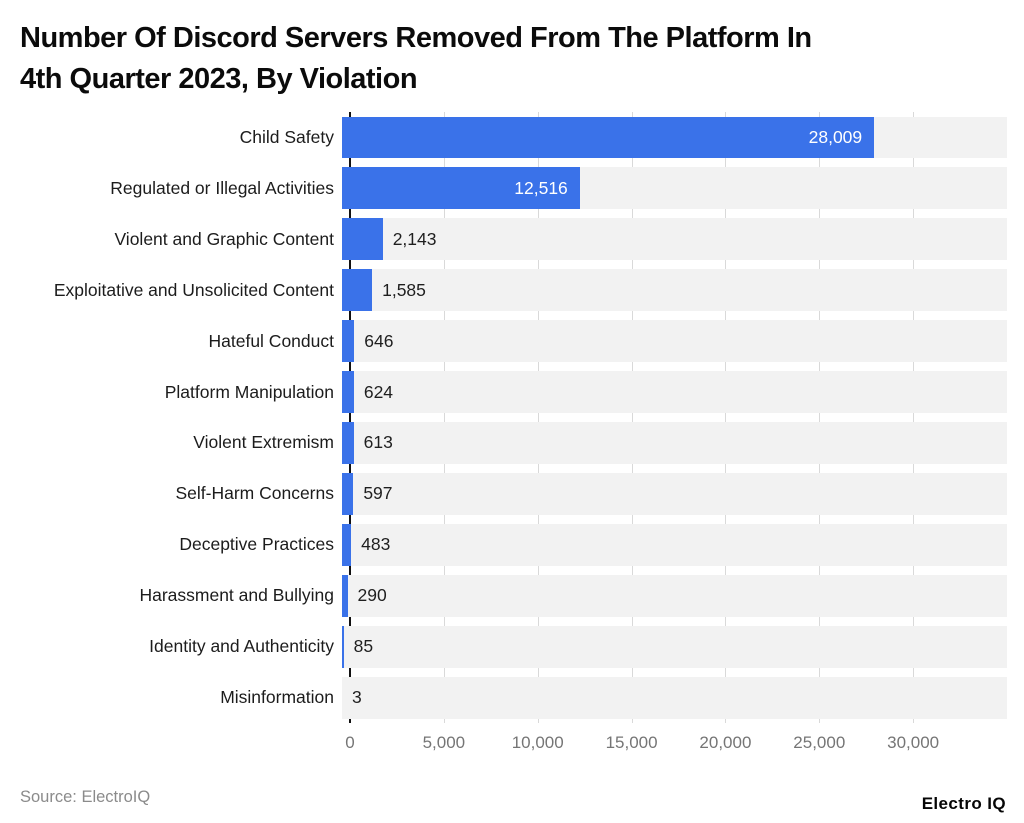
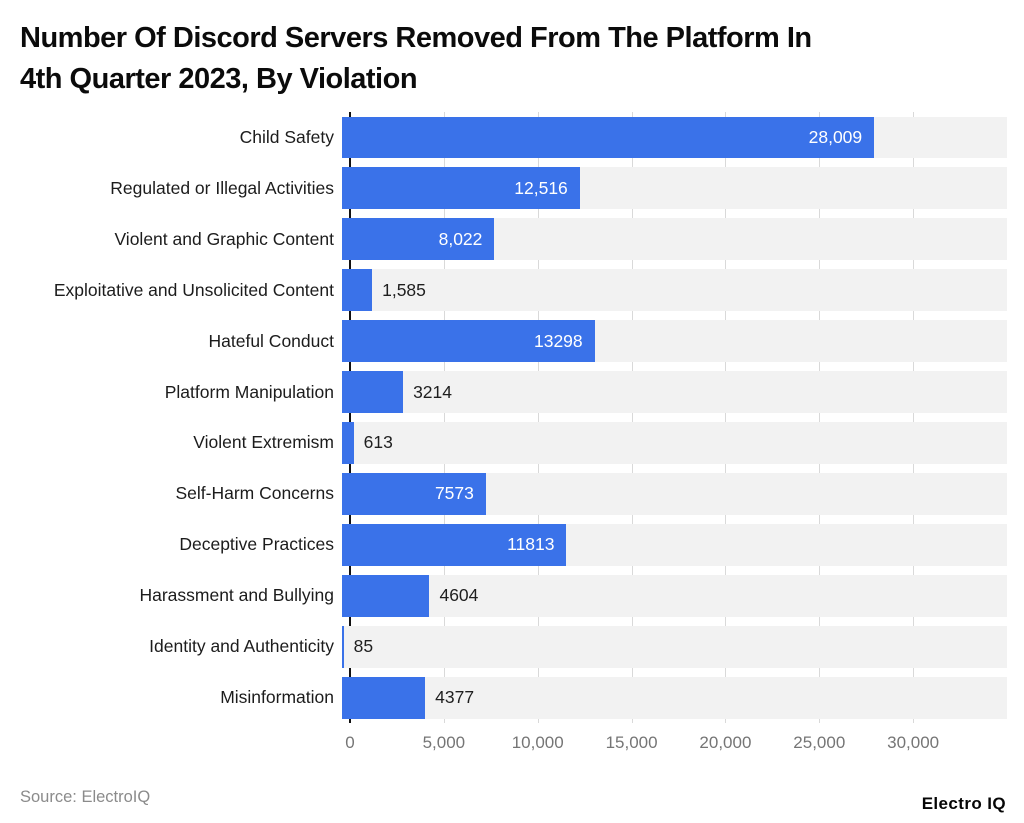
Violent and Graphic Content: 2,143 -> 8,022
Hateful Conduct: 646 -> 13298
Platform Manipulation: 624 -> 3214
Self-Harm Concerns: 597 -> 7573
Deceptive Practices: 483 -> 11813
Harassment and Bullying: 290 -> 4604
Misinformation: 3 -> 4377
